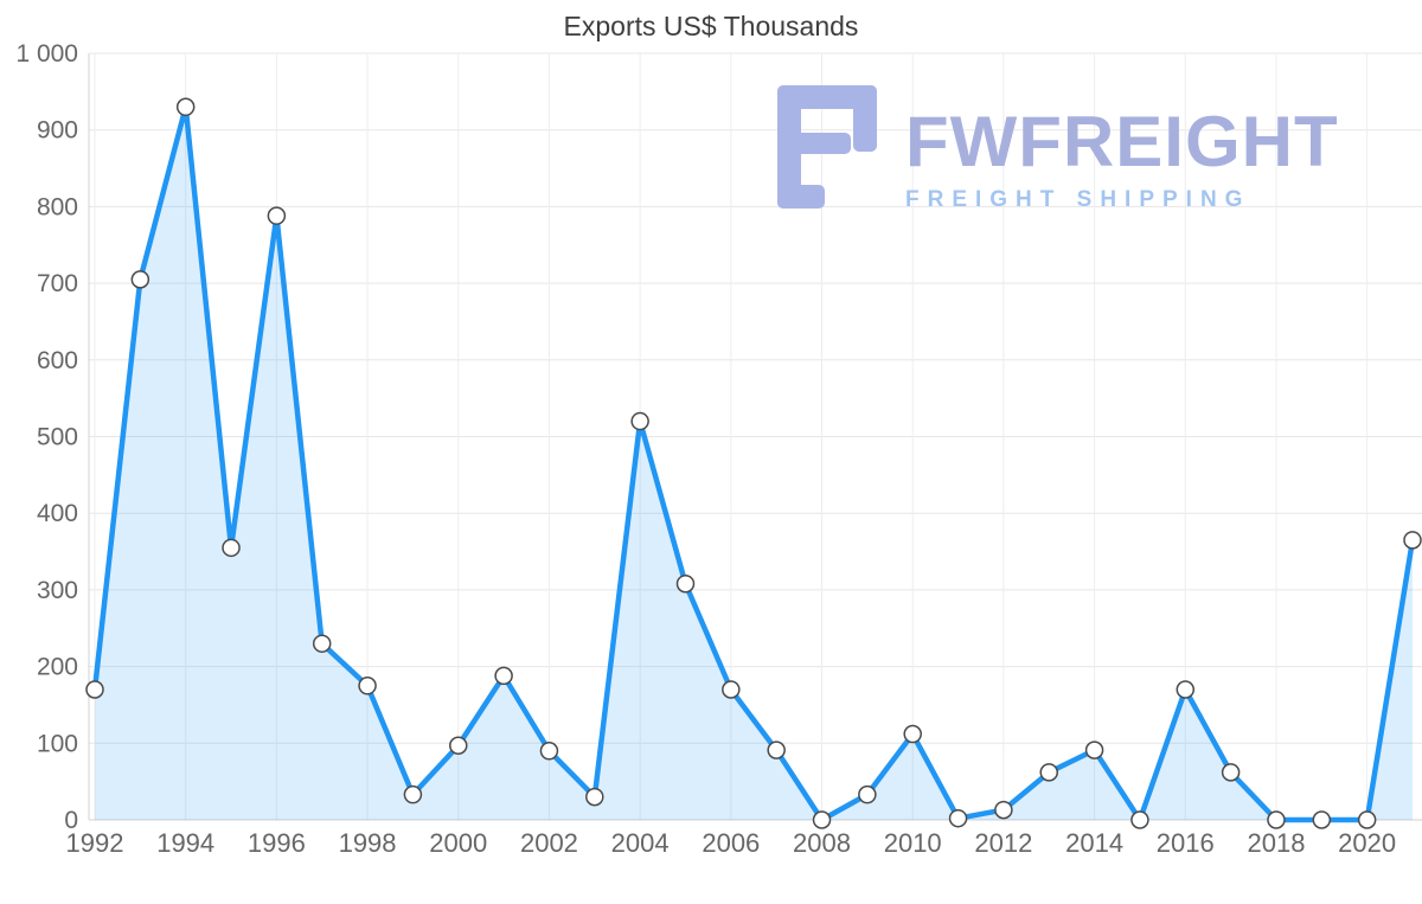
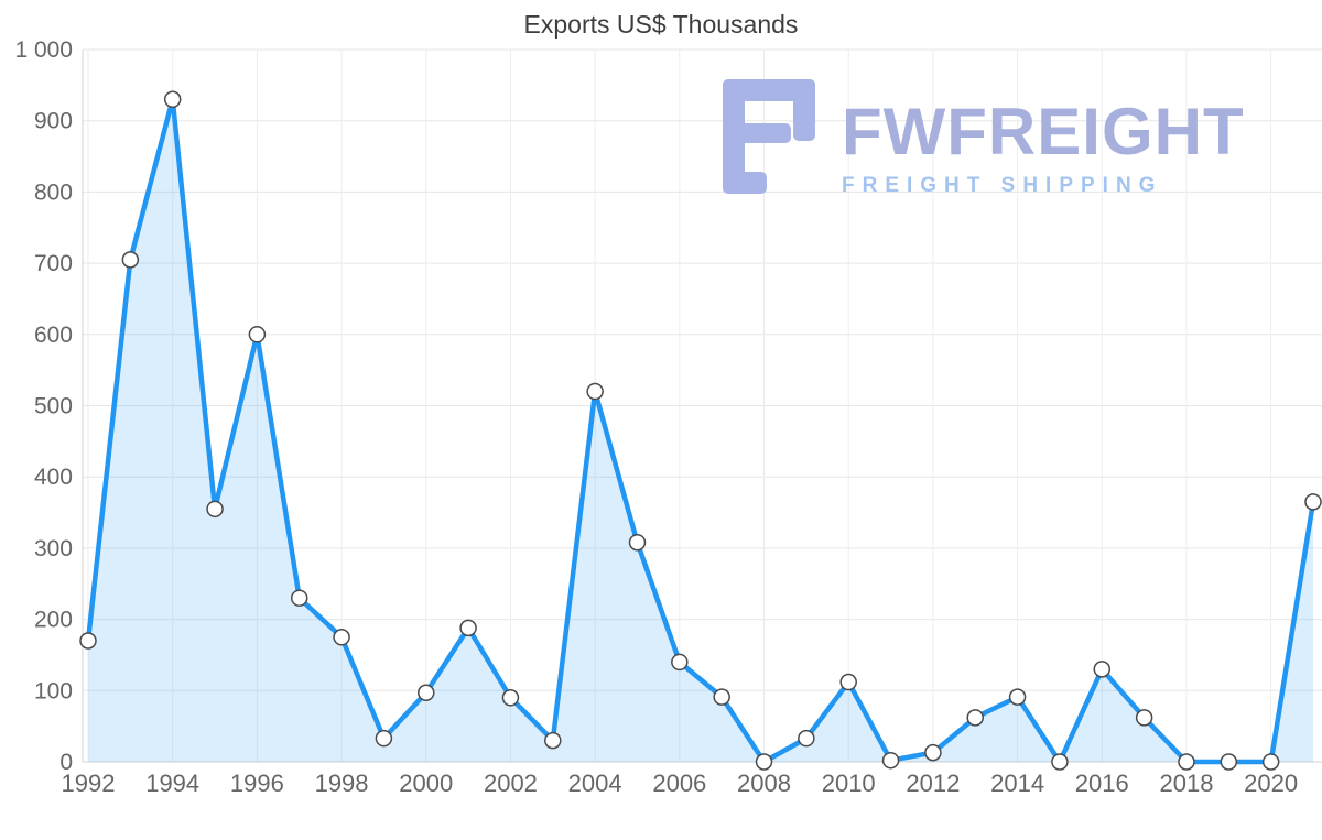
1996: 790 -> 600
2006: 170 -> 140
2016: 170 -> 130
